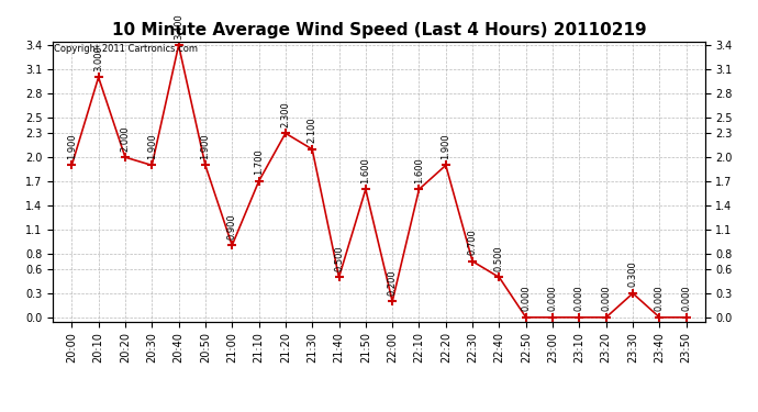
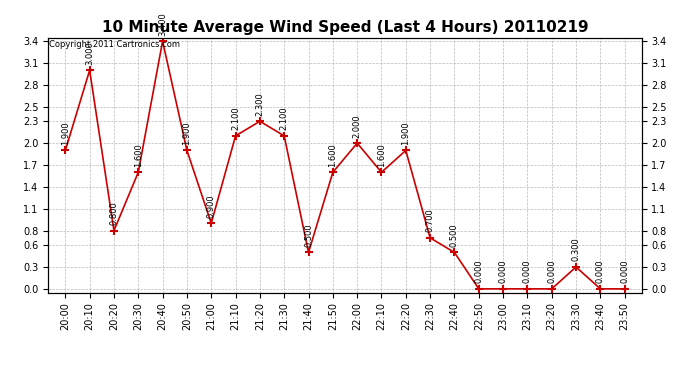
20:20: 2.000 -> 0.800
20:30: 1.900 -> 1.600
21:10: 1.700 -> 2.100
22:00: 0.200 -> 2.000
